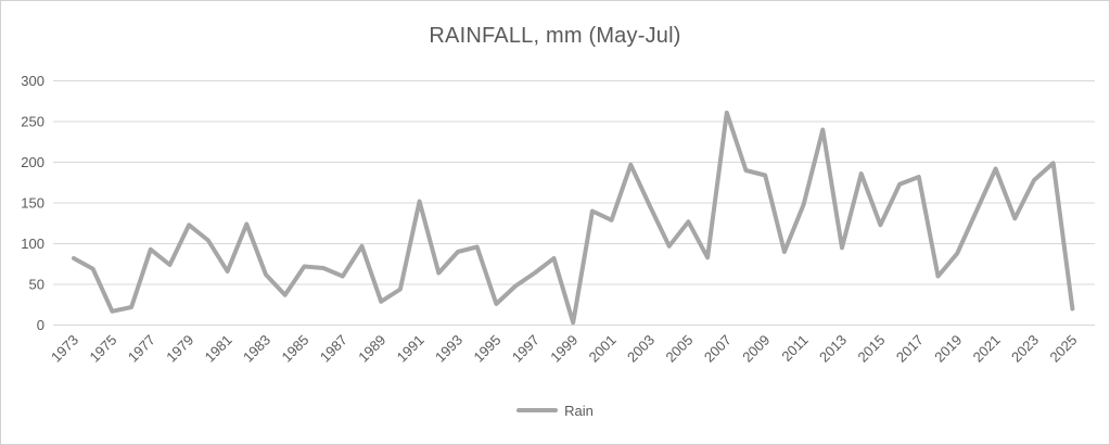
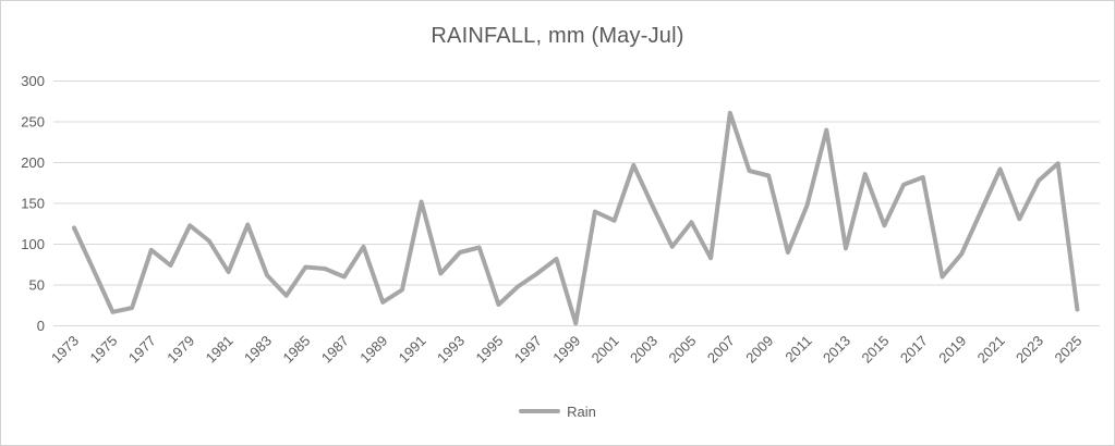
1973: 80 -> 120
